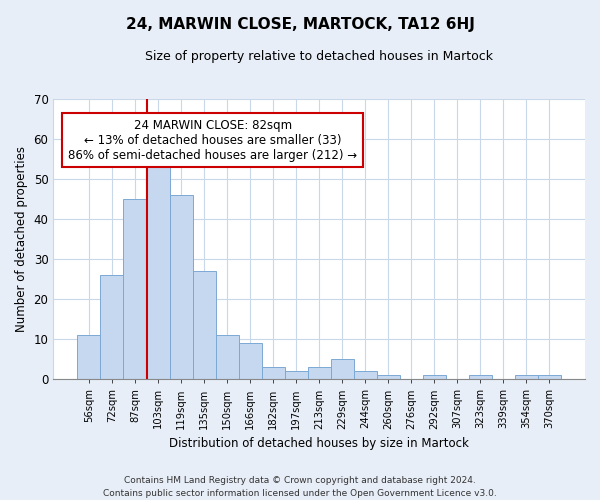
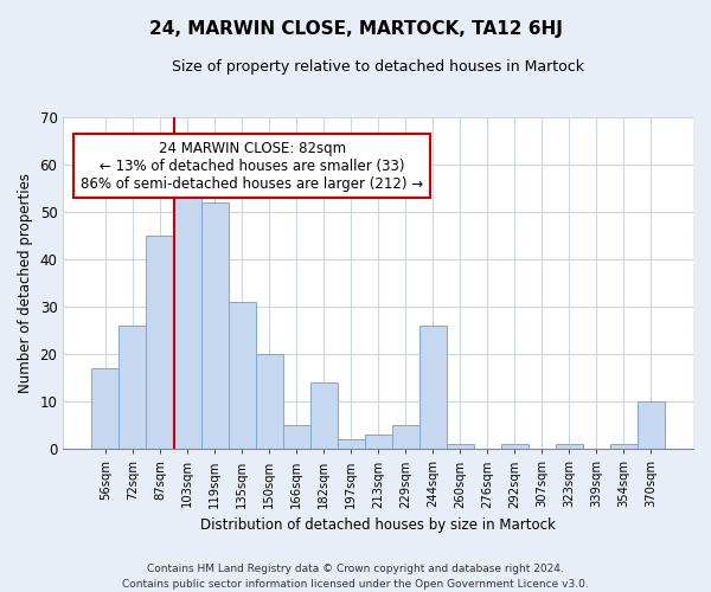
56sqm: 11 -> 17
119sqm: 46 -> 52
135sqm: 27 -> 31
150sqm: 11 -> 20
166sqm: 9 -> 5
182sqm: 3 -> 14
244sqm: 2 -> 26
370sqm: 1 -> 10
